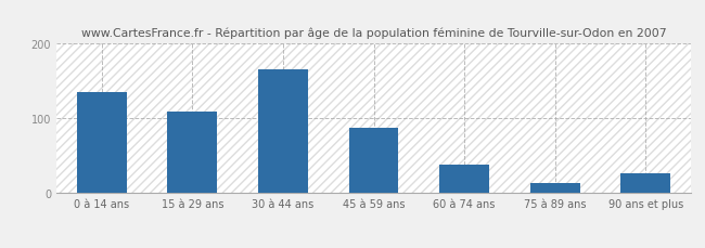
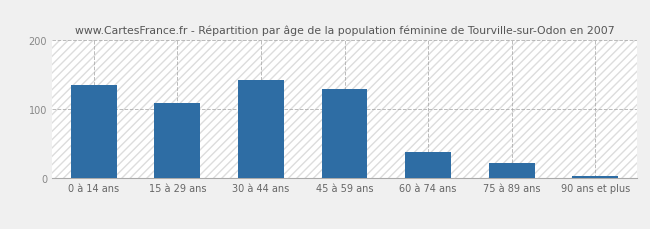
30 à 44 ans: 166 -> 142
45 à 59 ans: 88 -> 130
75 à 89 ans: 14 -> 22
90 ans et plus: 26 -> 3
